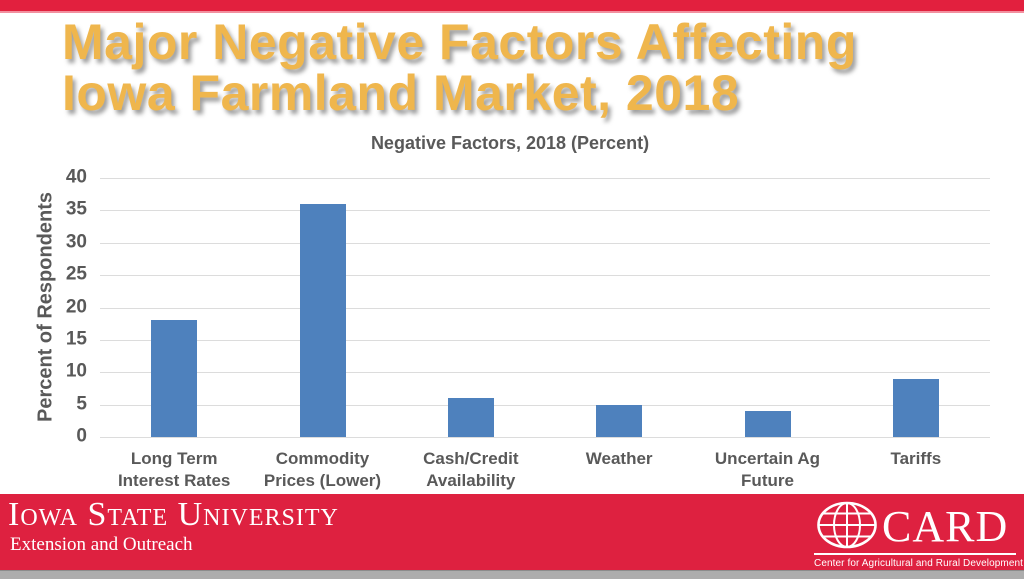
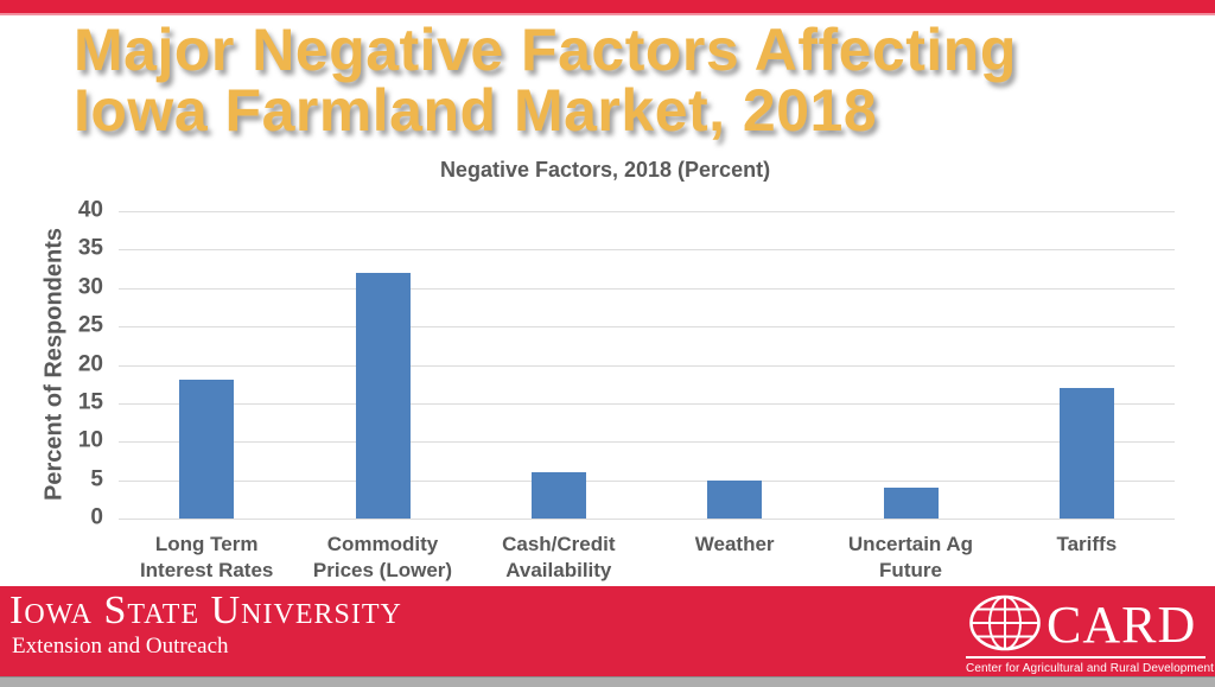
Commodity Prices (Lower): 36 -> 32
Tariffs: 9 -> 17
